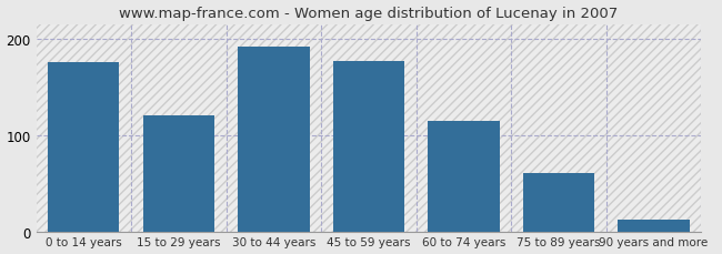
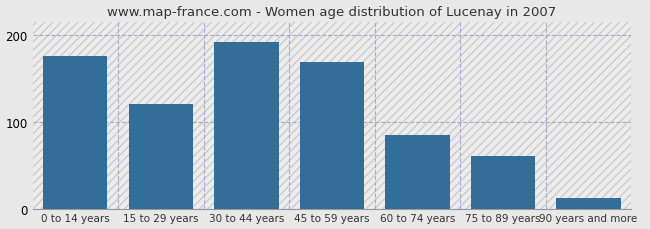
45 to 59 years: 176 -> 168
60 to 74 years: 114 -> 85
